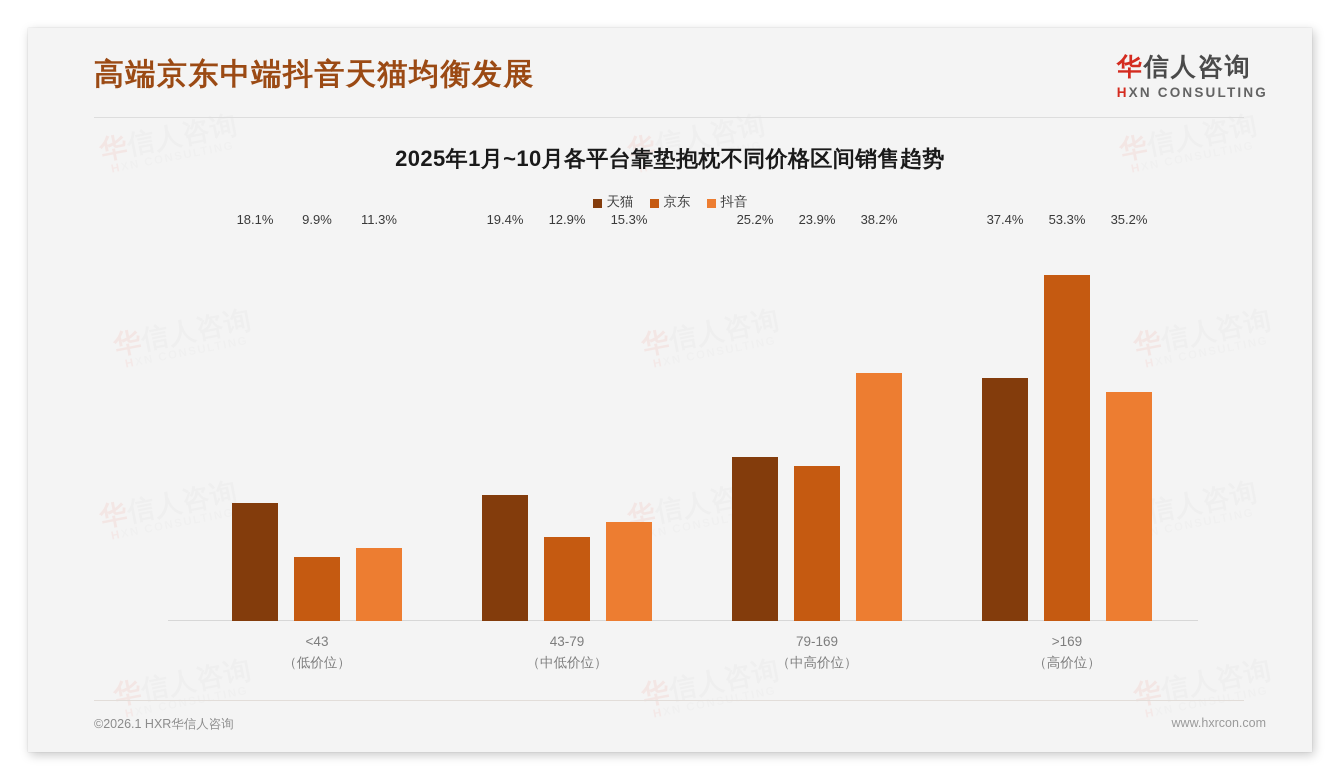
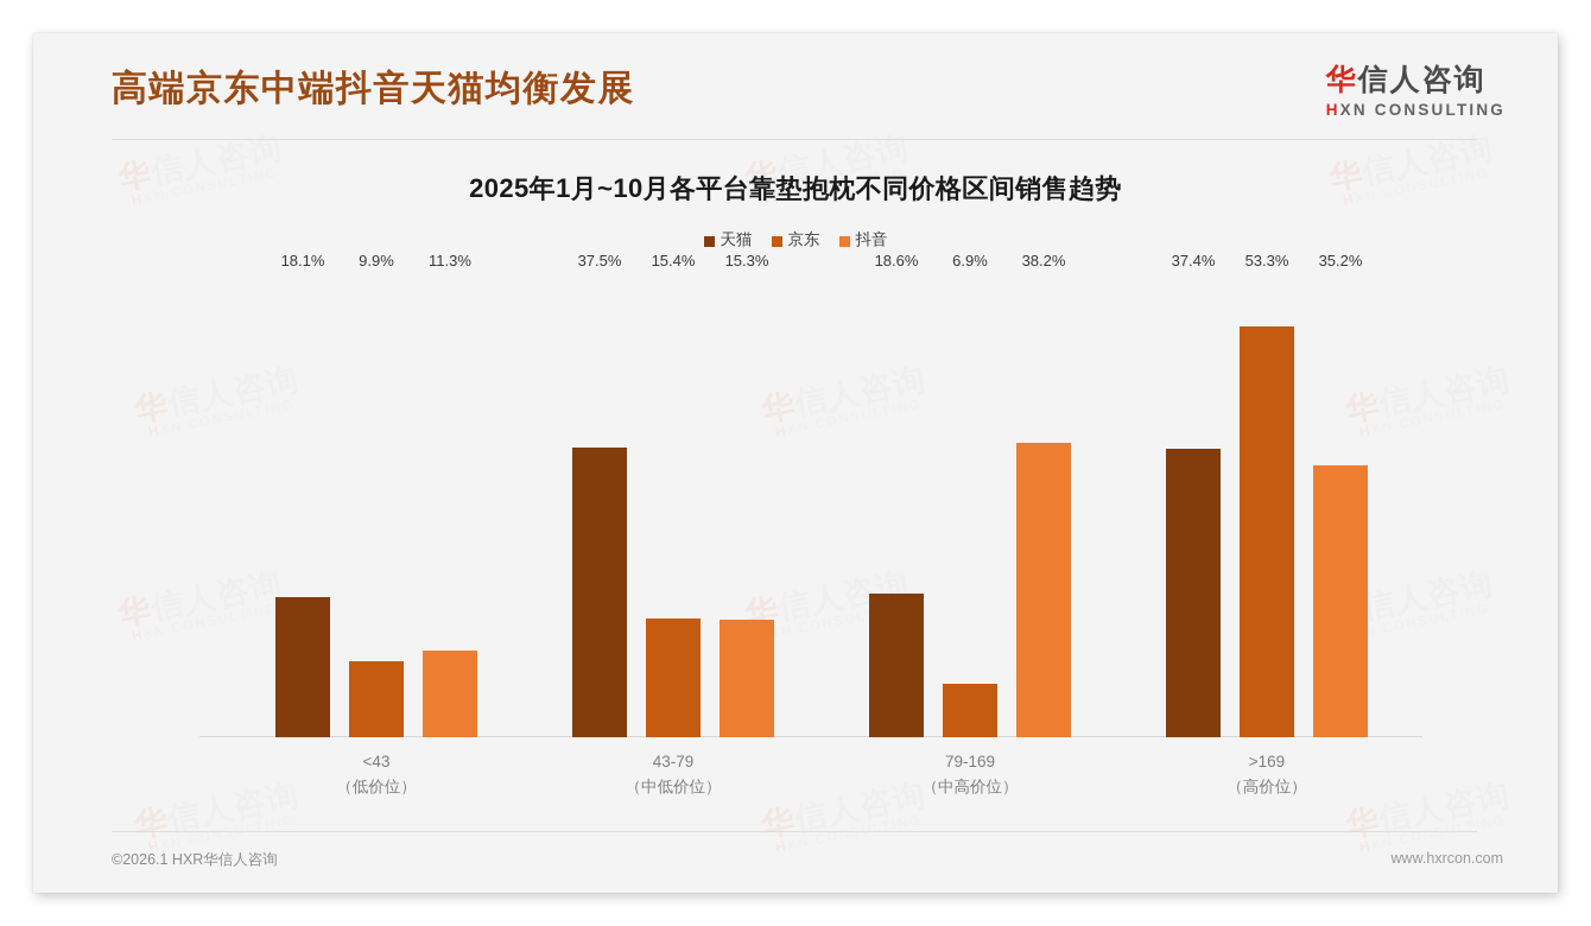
天猫/43-79: 19.4% -> 37.5%
京东/43-79: 12.9% -> 15.4%
天猫/79-169: 25.2% -> 18.6%
京东/79-169: 23.9% -> 6.9%
